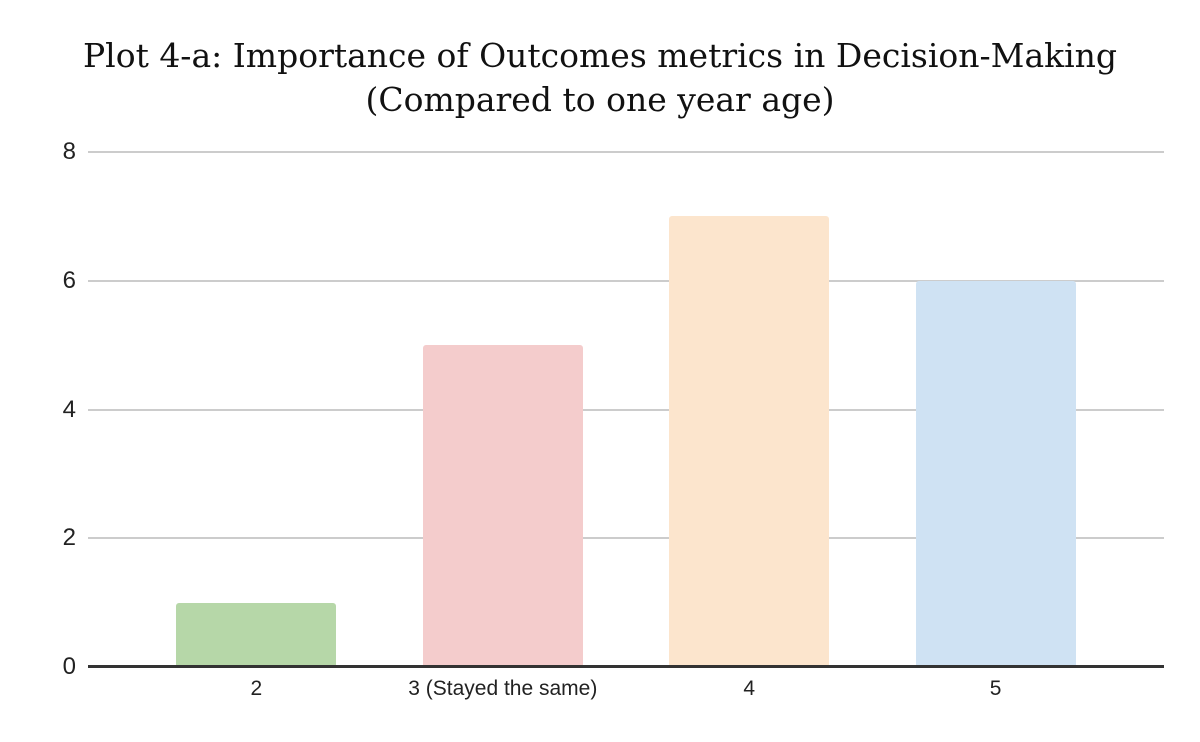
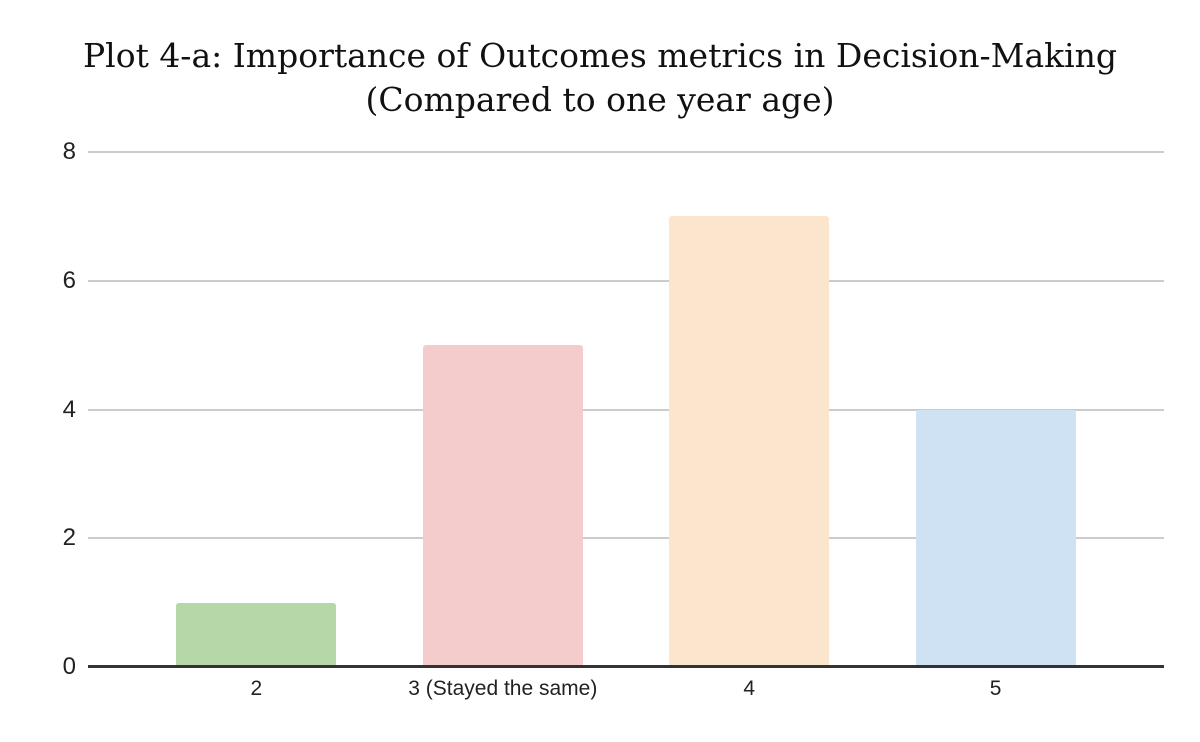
5: 6 -> 4
